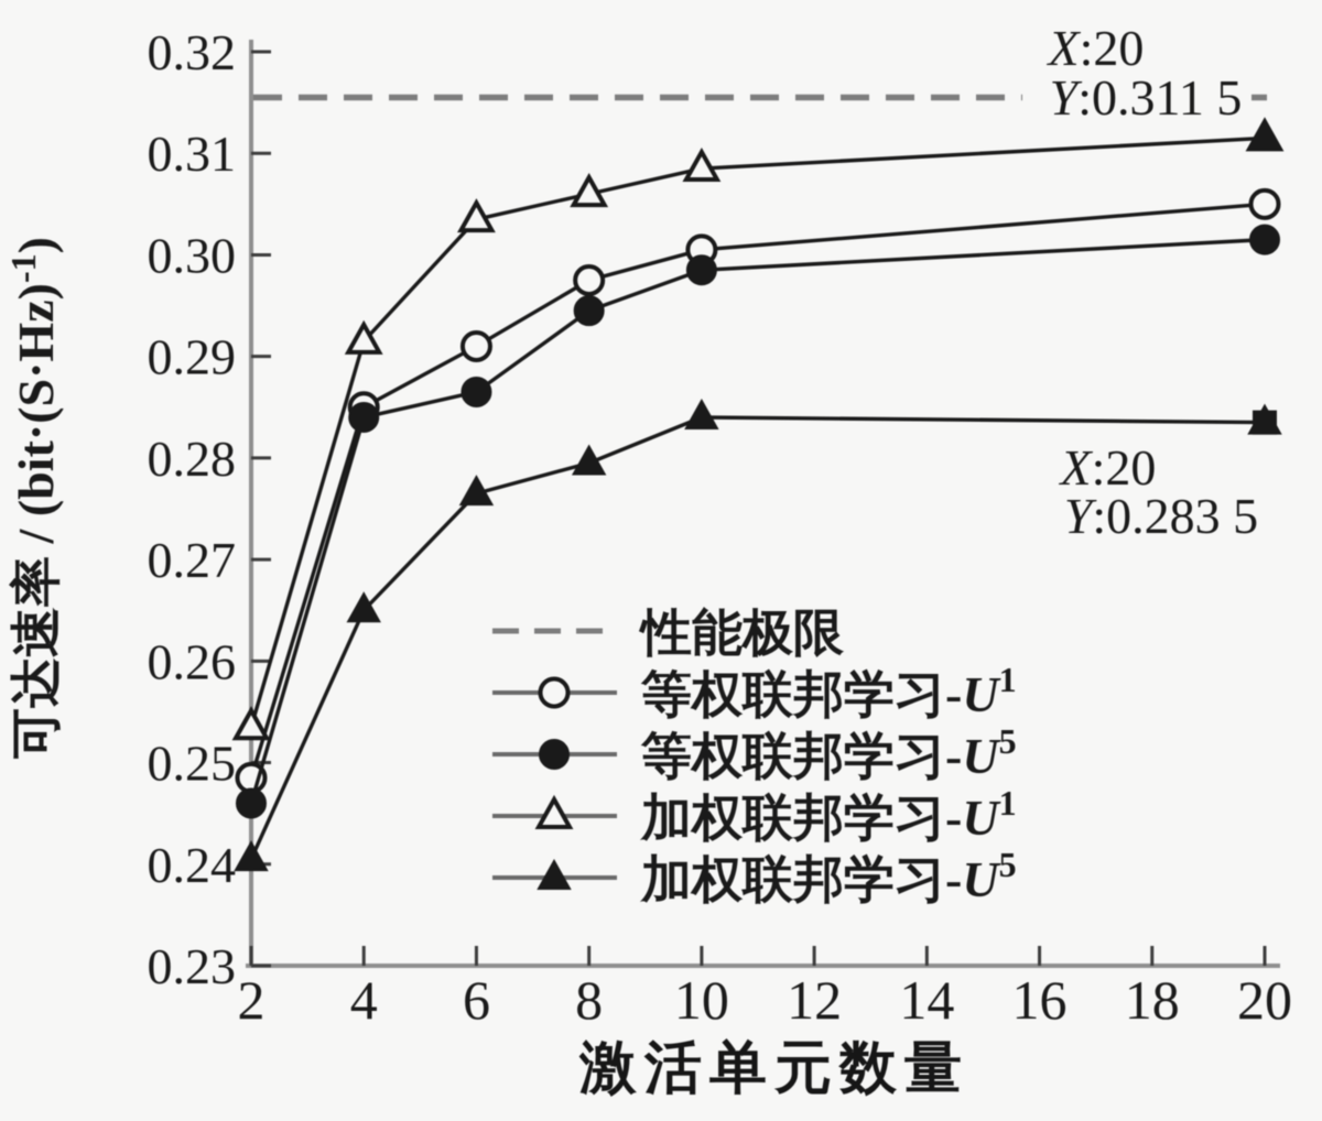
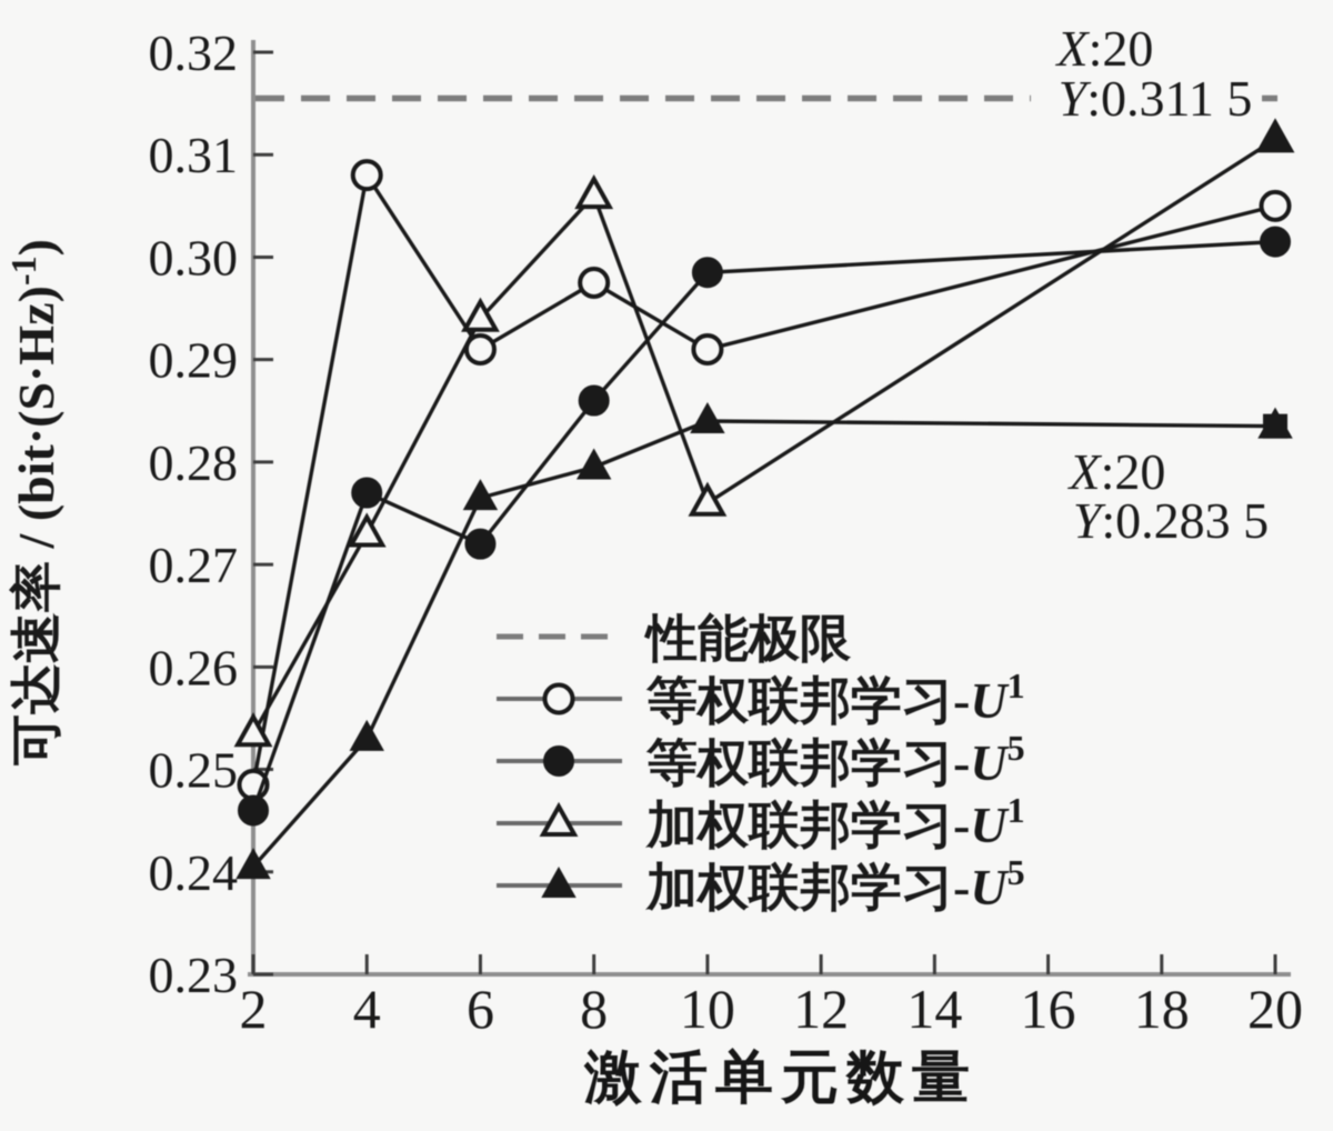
等权联邦学习-U1/4: 0.285 -> 0.308
等权联邦学习-U5/4: 0.284 -> 0.277
加权联邦学习-U1/4: 0.291 -> 0.273
加权联邦学习-U5/4: 0.265 -> 0.253
等权联邦学习-U5/6: 0.286 -> 0.272
加权联邦学习-U1/6: 0.303 -> 0.294
等权联邦学习-U5/8: 0.294 -> 0.286
等权联邦学习-U1/10: 0.300 -> 0.291
加权联邦学习-U1/10: 0.308 -> 0.276
